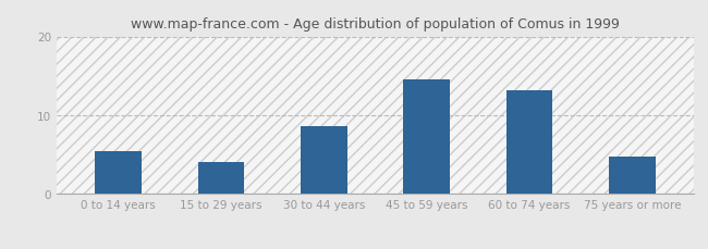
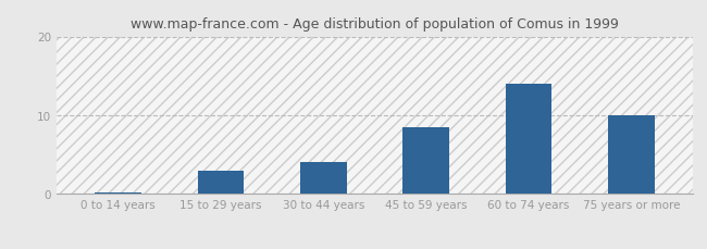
0 to 14 years: 5.4 -> 0.2
15 to 29 years: 4.0 -> 3.0
30 to 44 years: 8.6 -> 4.0
45 to 59 years: 14.6 -> 8.5
60 to 74 years: 13.2 -> 14.0
75 years or more: 4.8 -> 10.0
